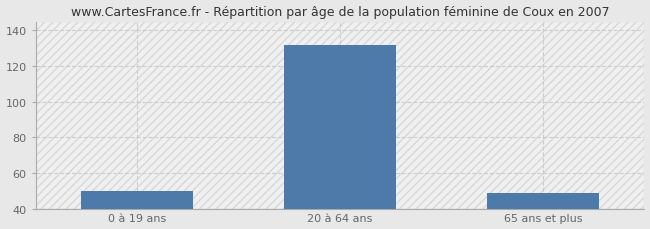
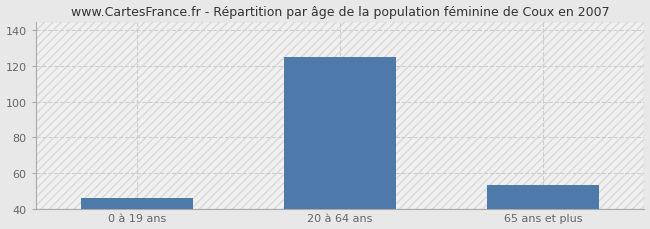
0 à 19 ans: 50 -> 46
20 à 64 ans: 132 -> 125
65 ans et plus: 49 -> 53
